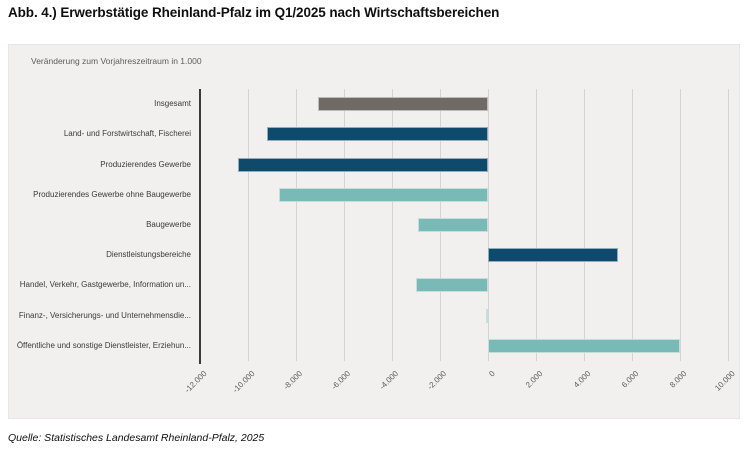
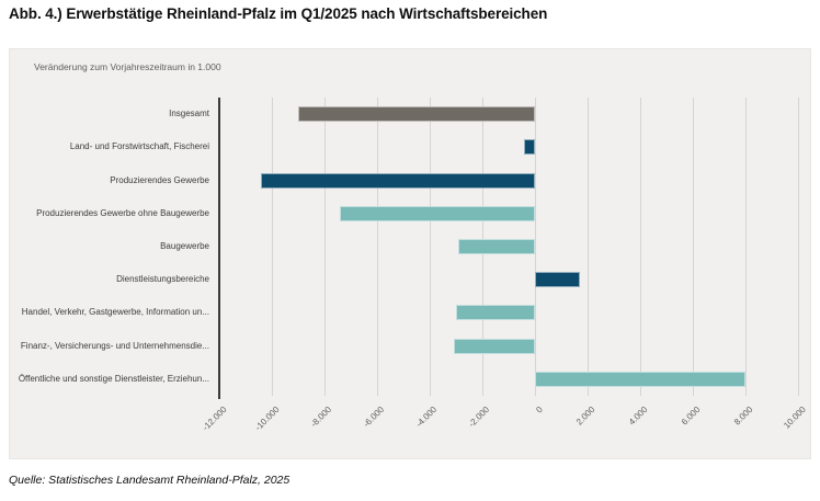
Insgesamt: -7100 -> -9000
Land- und Forstwirtschaft, Fischerei: -9200 -> -400
Produzierendes Gewerbe ohne Baugewerbe: -8700 -> -7400
Dienstleistungsbereiche: 5400 -> 1700
Finanz-, Versicherungs- und Unternehmensdie...: -100 -> -3100
